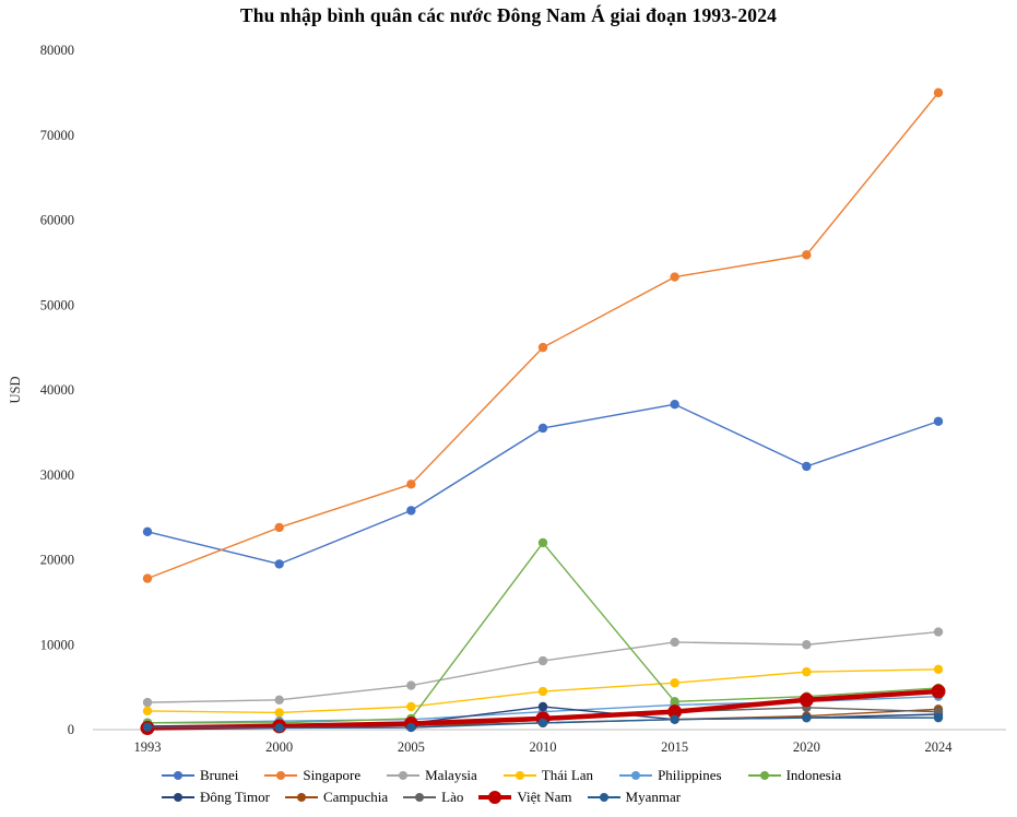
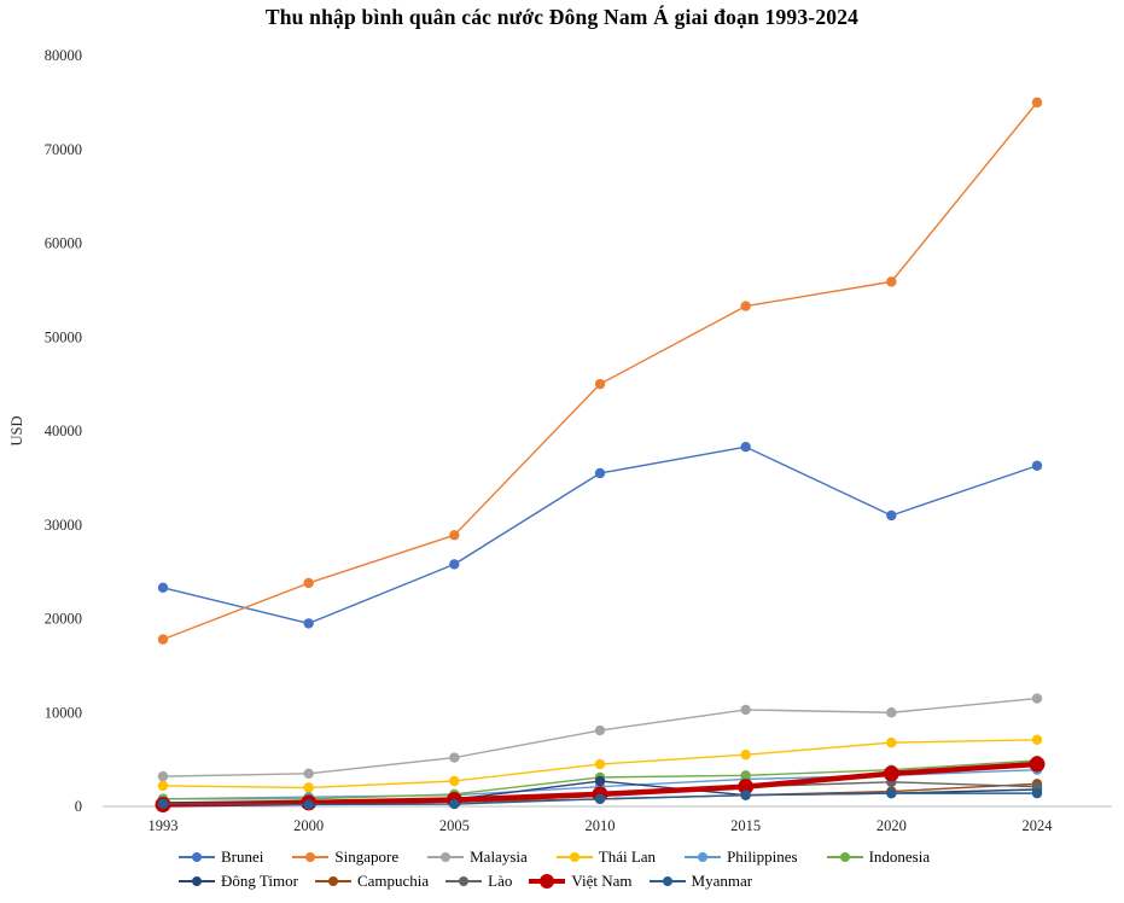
Indonesia/2010: 22000 -> 3000
